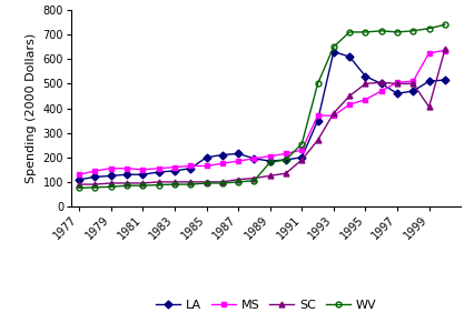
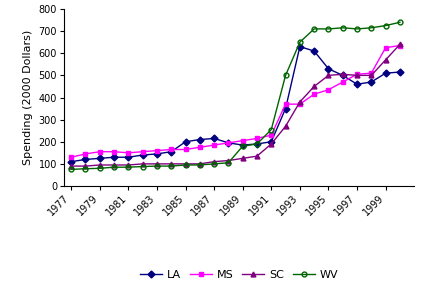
SC/1999: 405 -> 570
